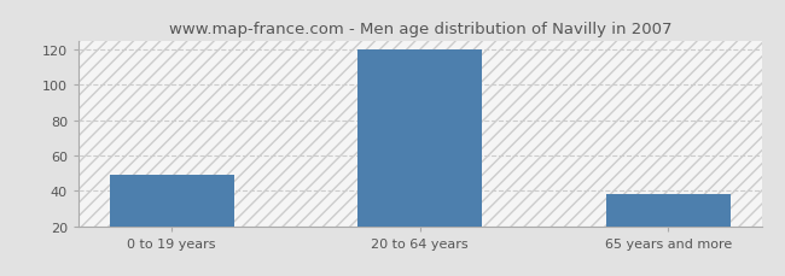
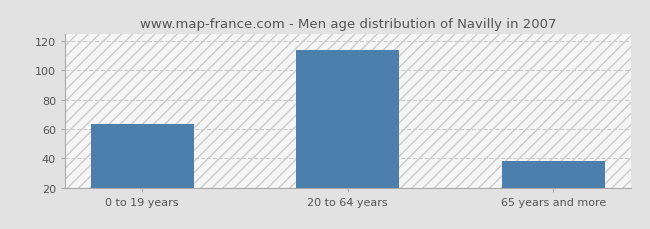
0 to 19 years: 49 -> 63
20 to 64 years: 120 -> 114
